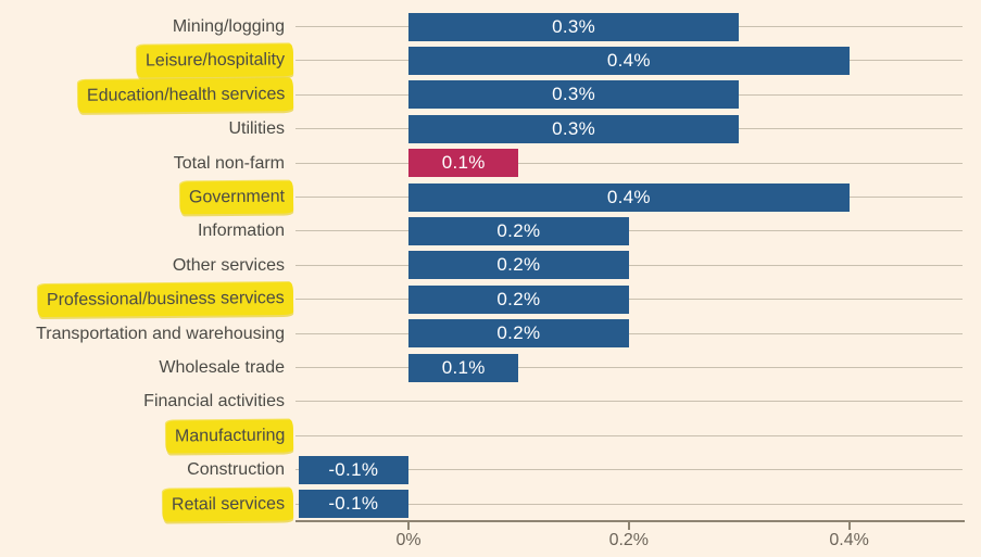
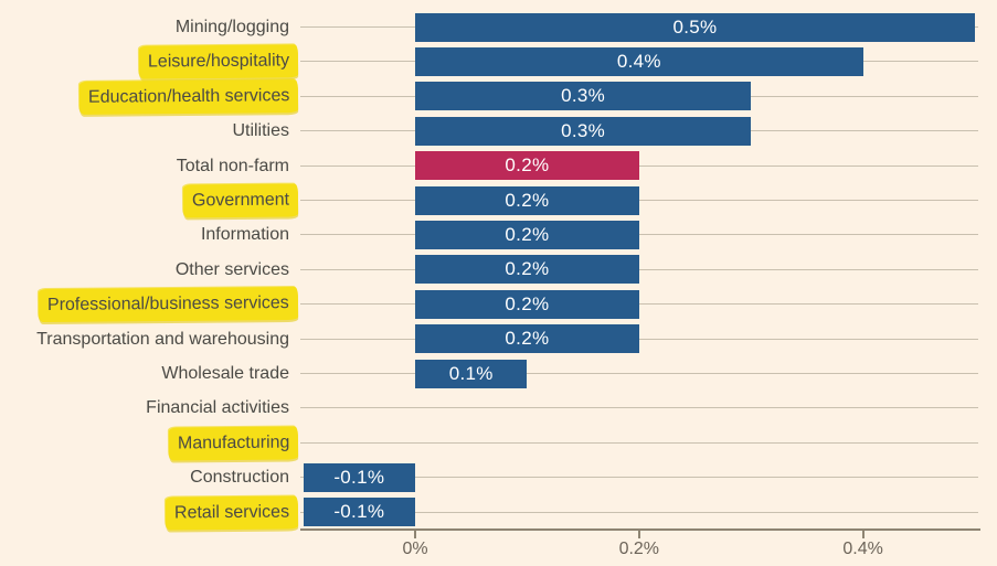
Mining/logging: 0.3% -> 0.5%
Total non-farm: 0.1% -> 0.2%
Government: 0.4% -> 0.2%
